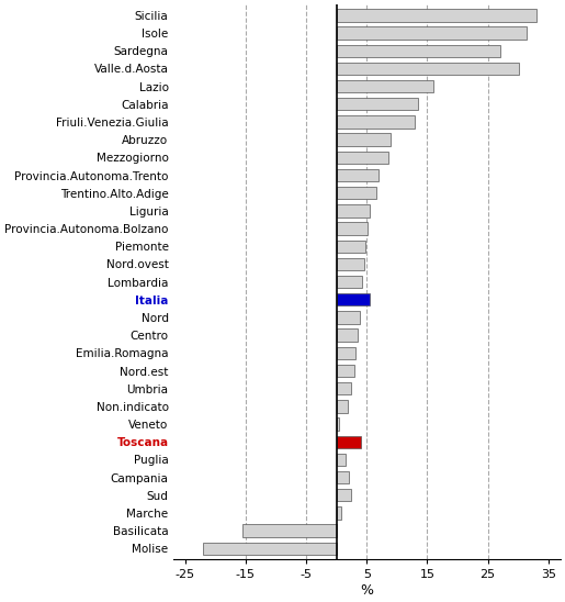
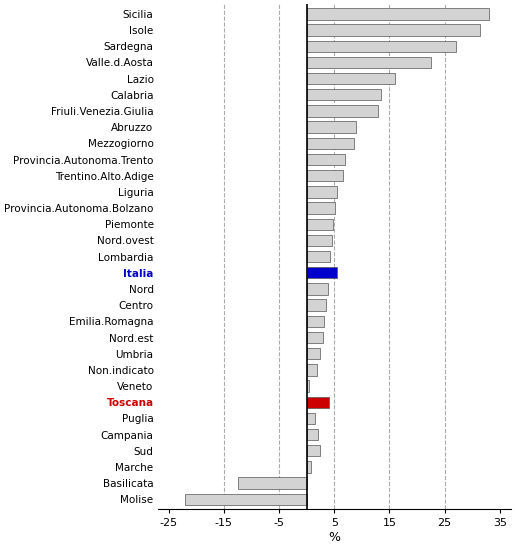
Valle.d.Aosta: 30.2 -> 22.5
Basilicata: -15.6 -> -12.5
